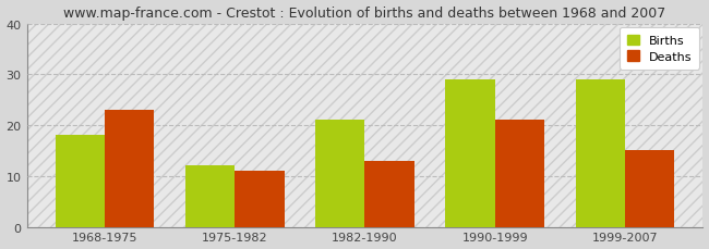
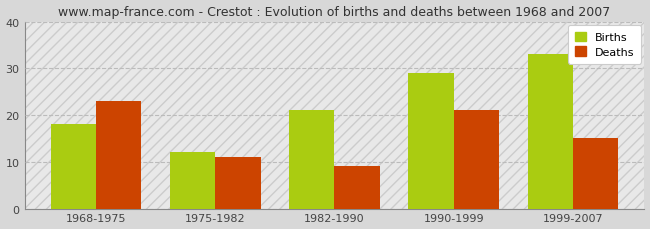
Deaths/1982-1990: 13 -> 9
Births/1999-2007: 29 -> 33
